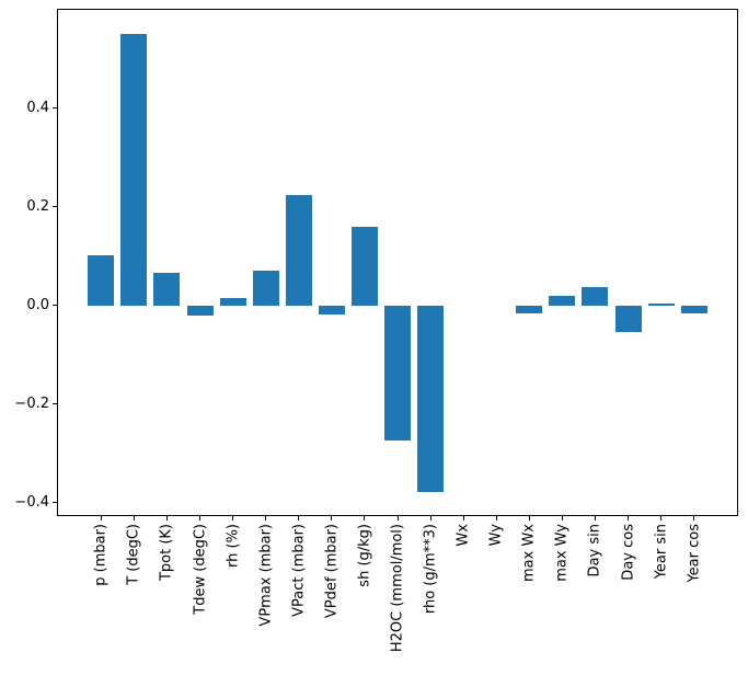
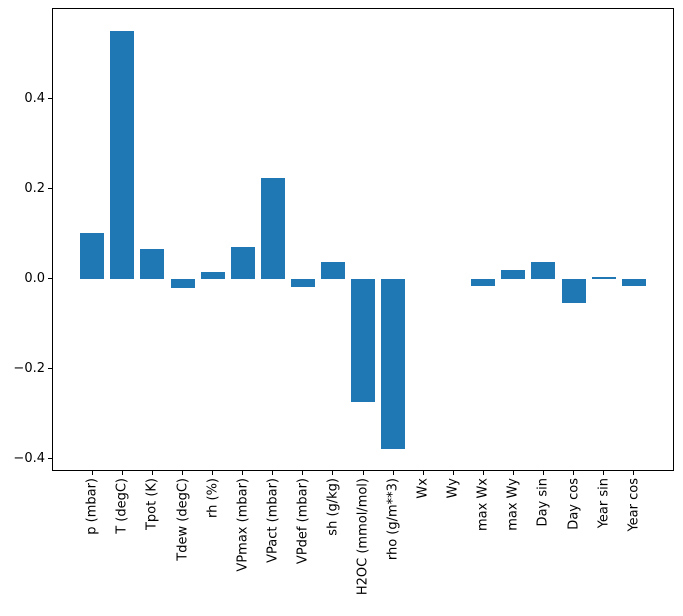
sh (g/kg): 0.16 -> 0.04
